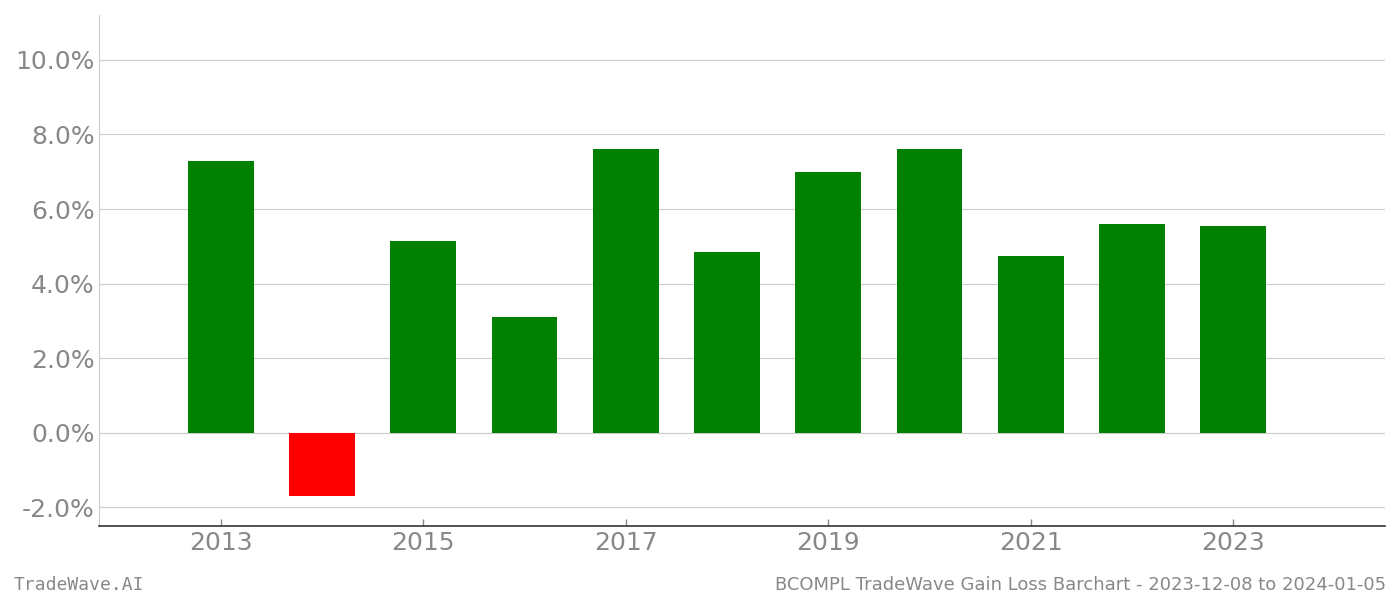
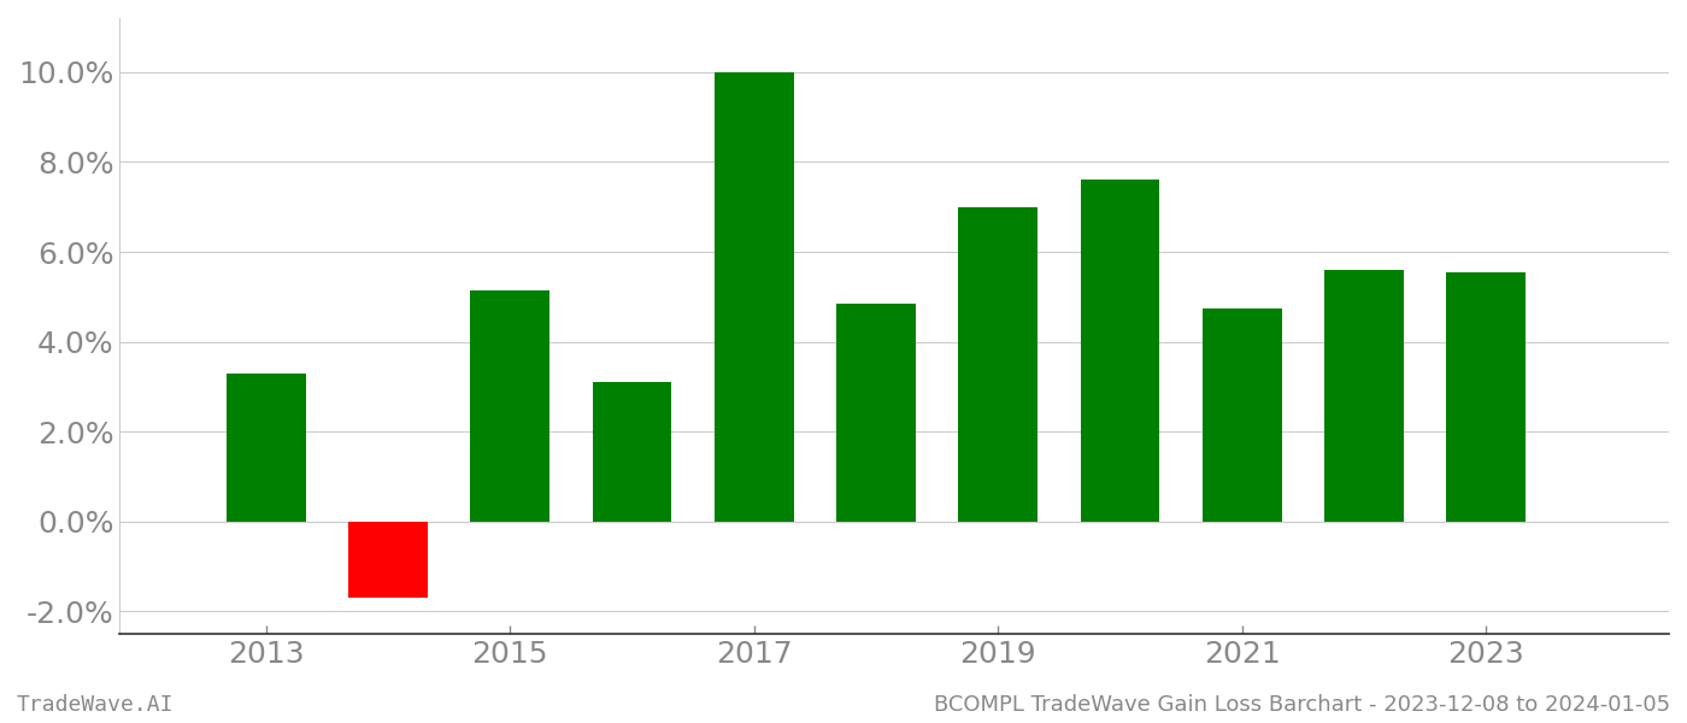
2013: 7.30% -> 3.30%
2017: 7.60% -> 10.00%
